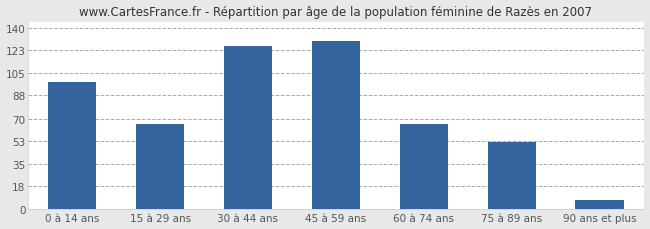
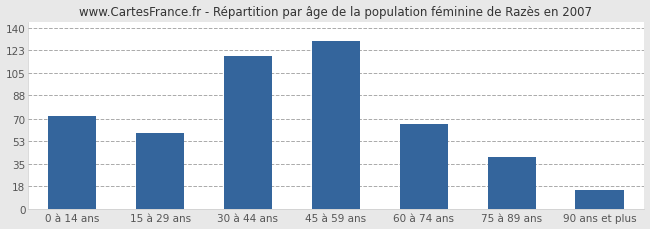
0 à 14 ans: 98 -> 72
15 à 29 ans: 66 -> 59
30 à 44 ans: 126 -> 118
75 à 89 ans: 52 -> 40
90 ans et plus: 7 -> 15
